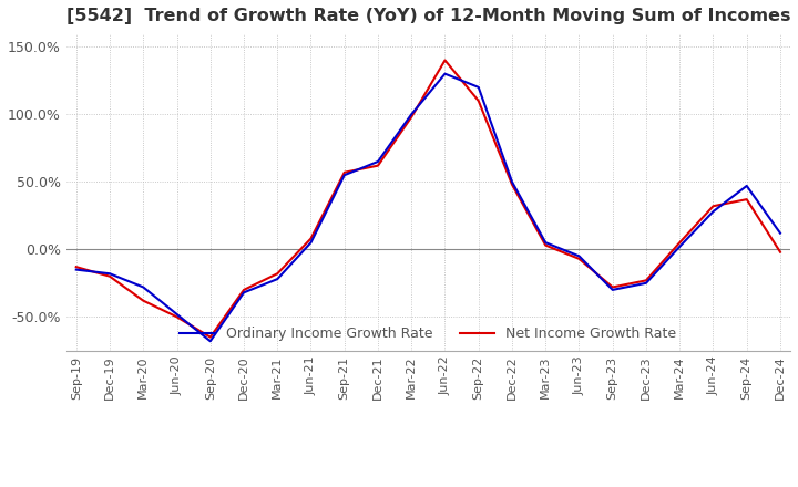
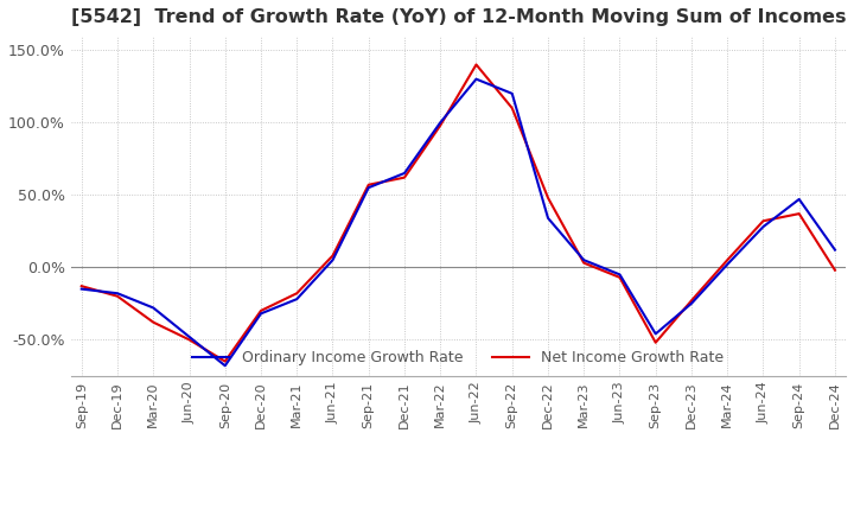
Ordinary Income Growth Rate/Dec-22: 50% -> 34%
Ordinary Income Growth Rate/Sep-23: -30% -> -46%
Net Income Growth Rate/Sep-23: -28% -> -52%
